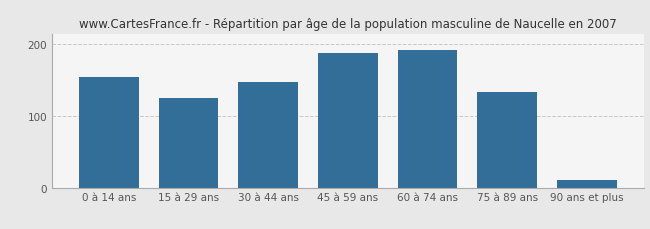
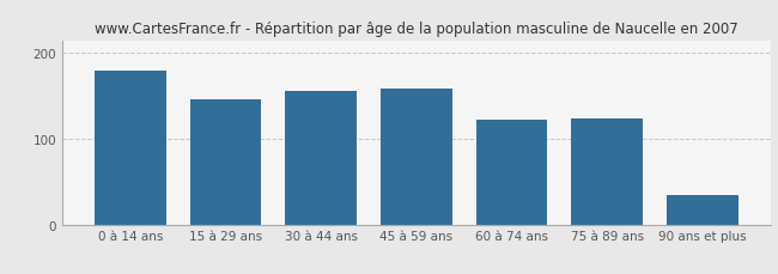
0 à 14 ans: 155 -> 180
15 à 29 ans: 125 -> 146
30 à 44 ans: 148 -> 156
45 à 59 ans: 188 -> 158
60 à 74 ans: 192 -> 122
75 à 89 ans: 133 -> 124
90 ans et plus: 10 -> 34
